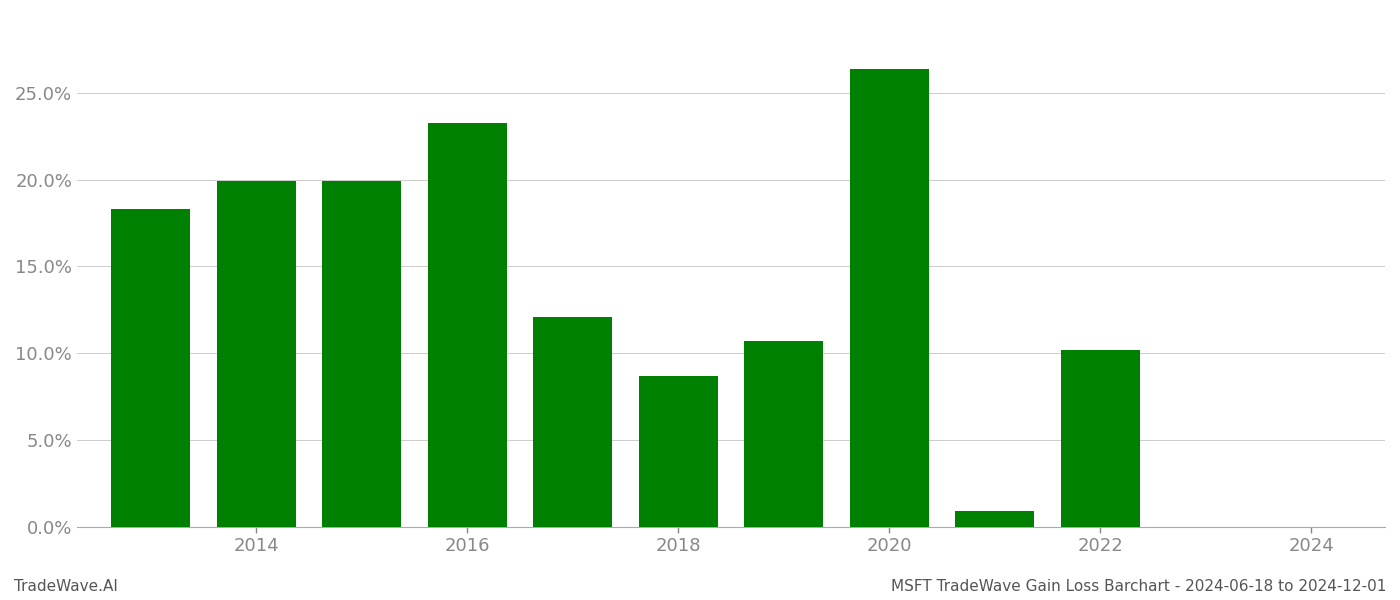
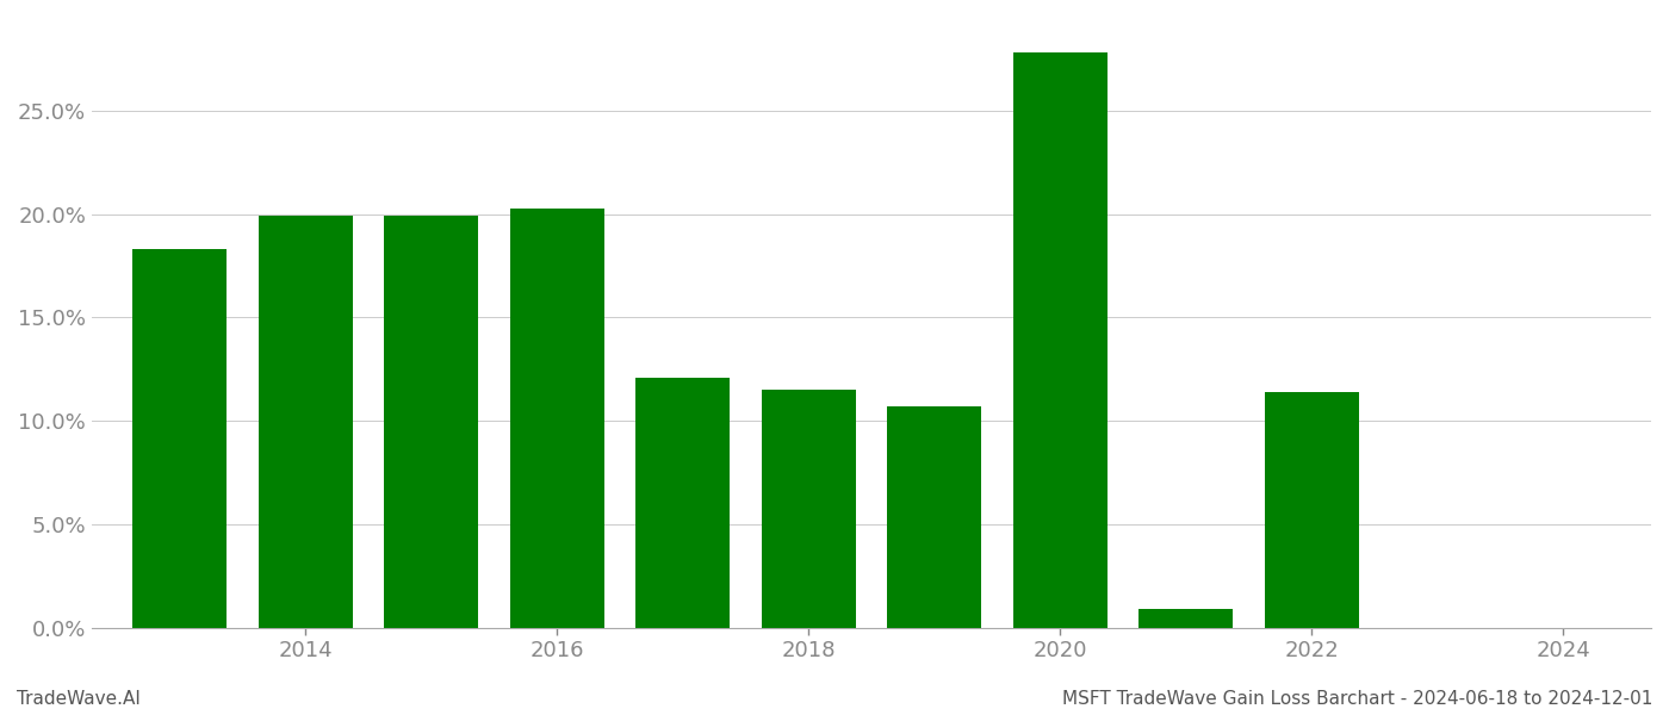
2016: 23.3% -> 20.3%
2018: 8.7% -> 11.5%
2020: 26.4% -> 27.8%
2022: 10.2% -> 11.4%
